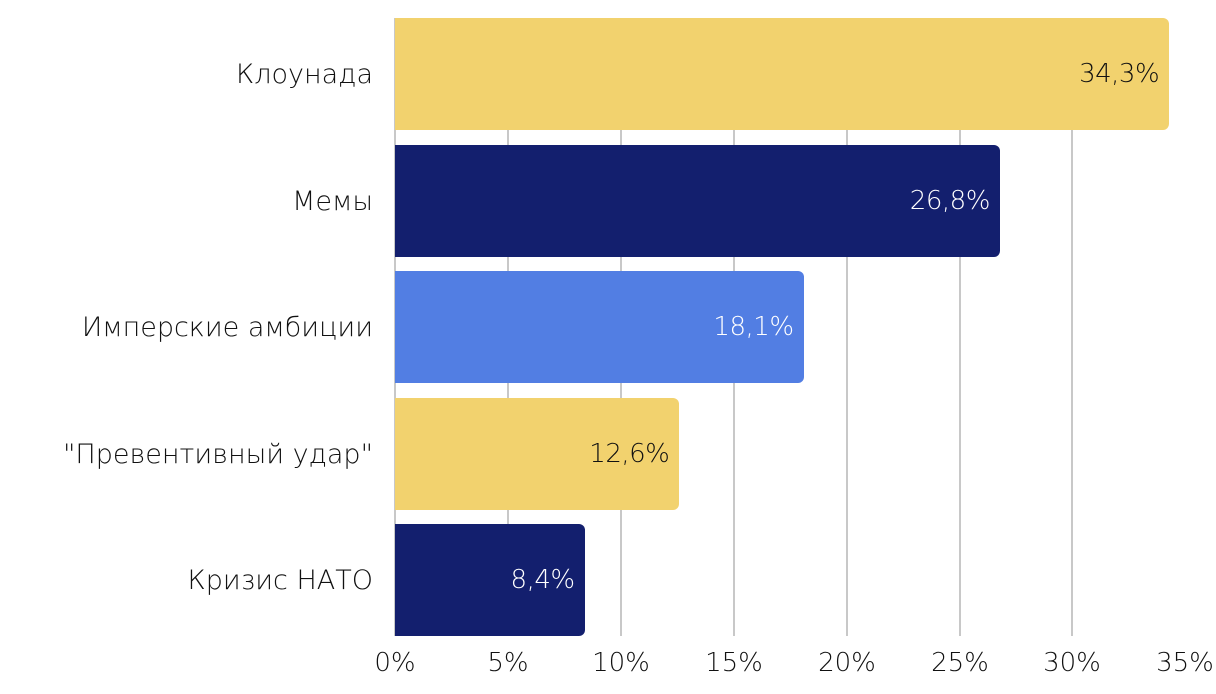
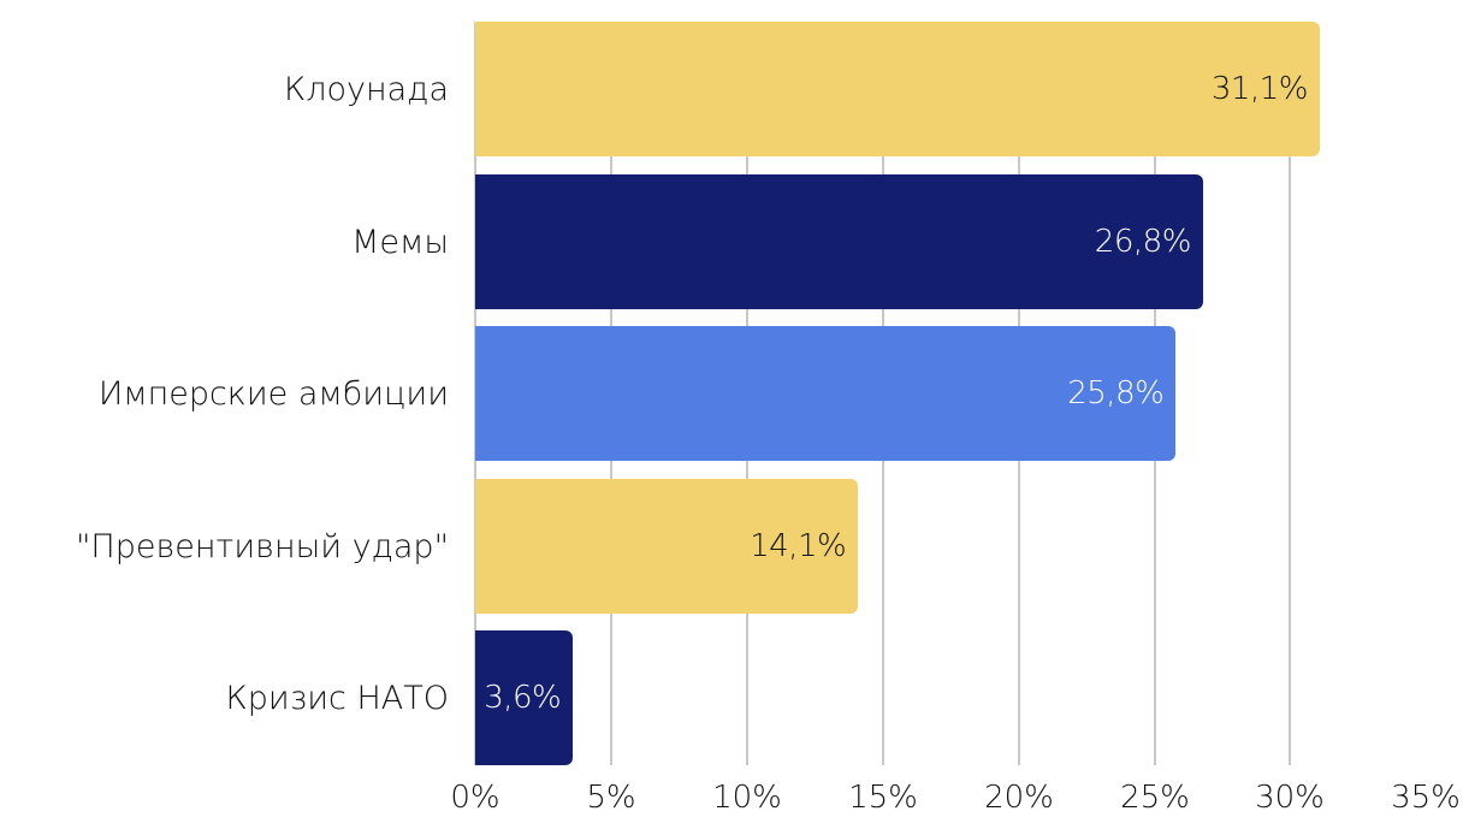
Клоунада: 34,3% -> 31,1%
Имперские амбиции: 18,1% -> 25,8%
"Превентивный удар": 12,6% -> 14,1%
Кризис НАТО: 8,4% -> 3,6%
